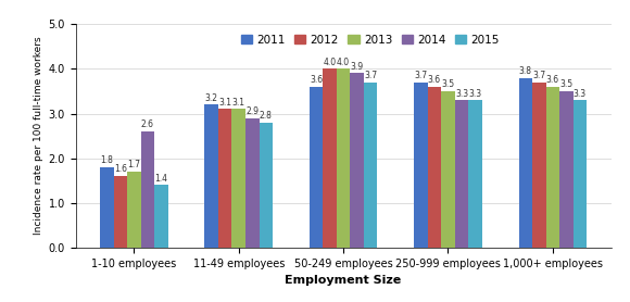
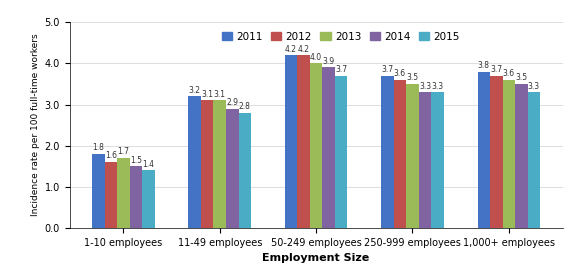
2014/1-10 employees: 2.6 -> 1.5
2011/50-249 employees: 3.6 -> 4.2
2012/50-249 employees: 4.0 -> 4.2
